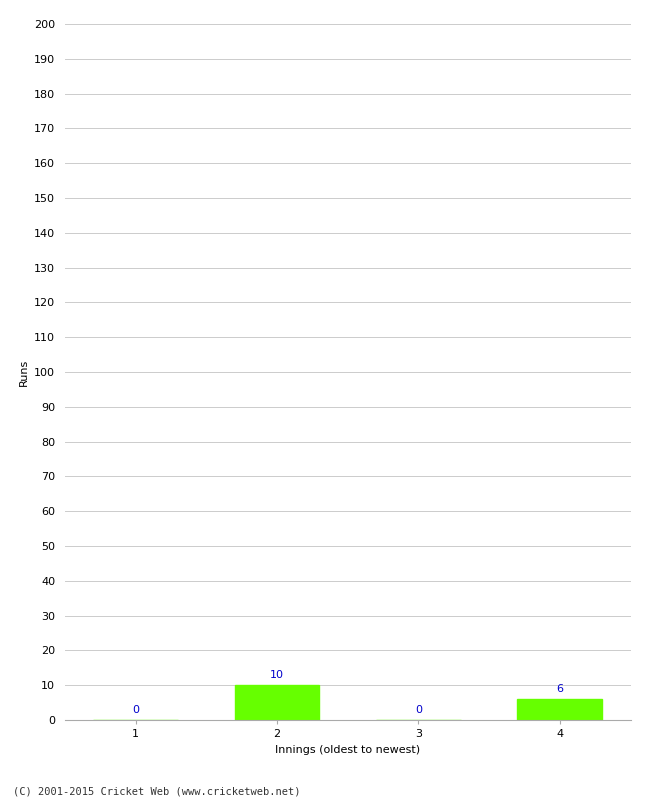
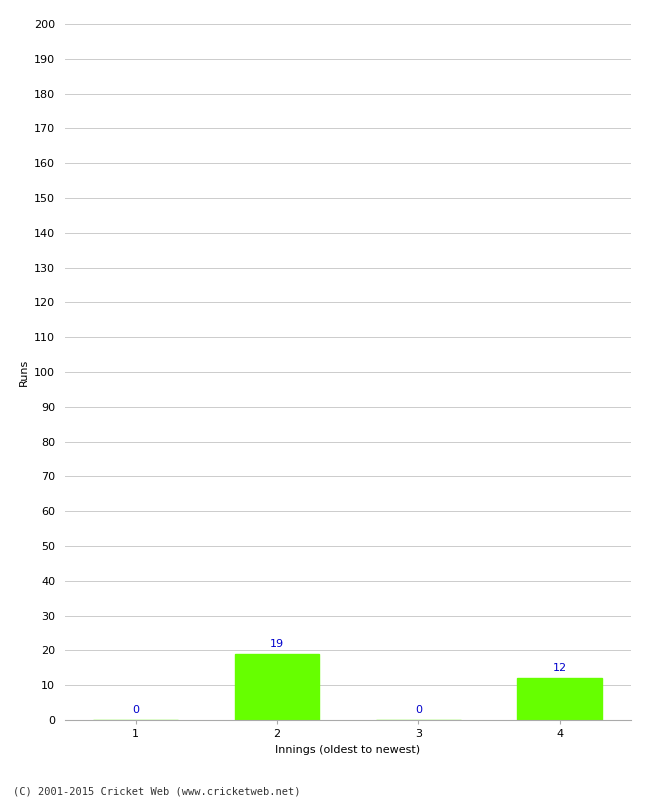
2: 10 -> 19
4: 6 -> 12
